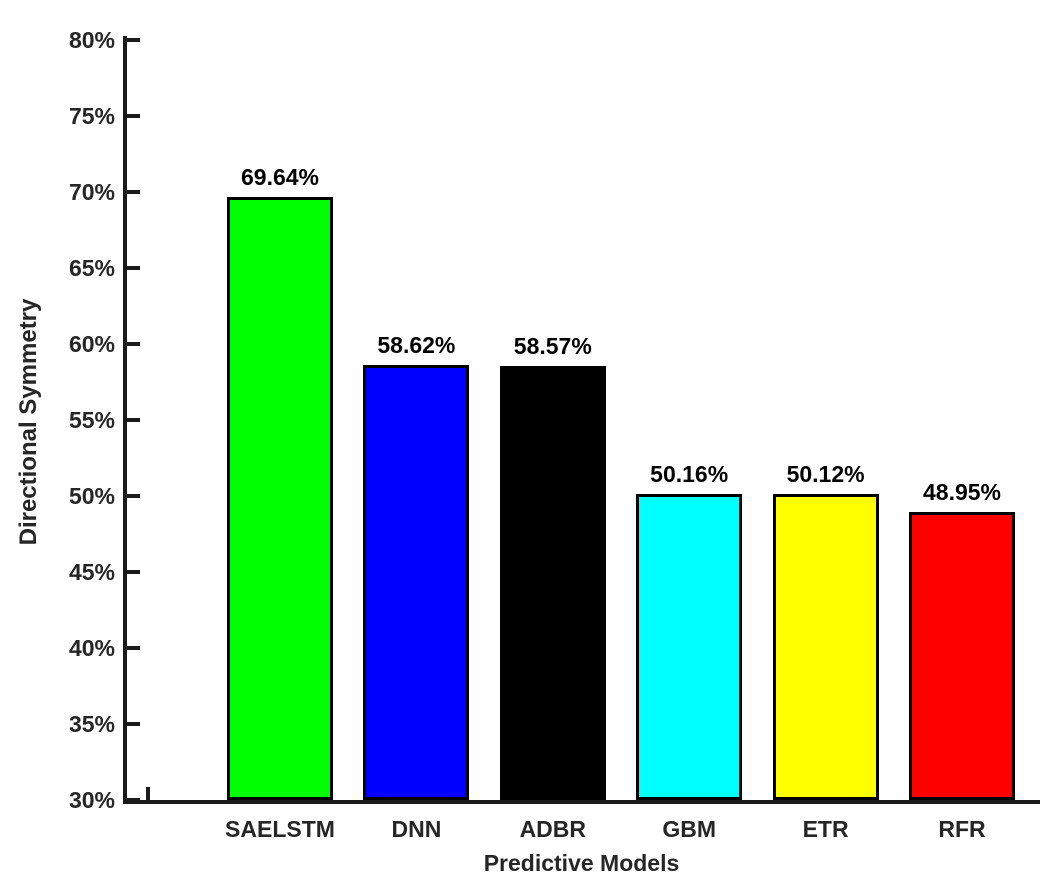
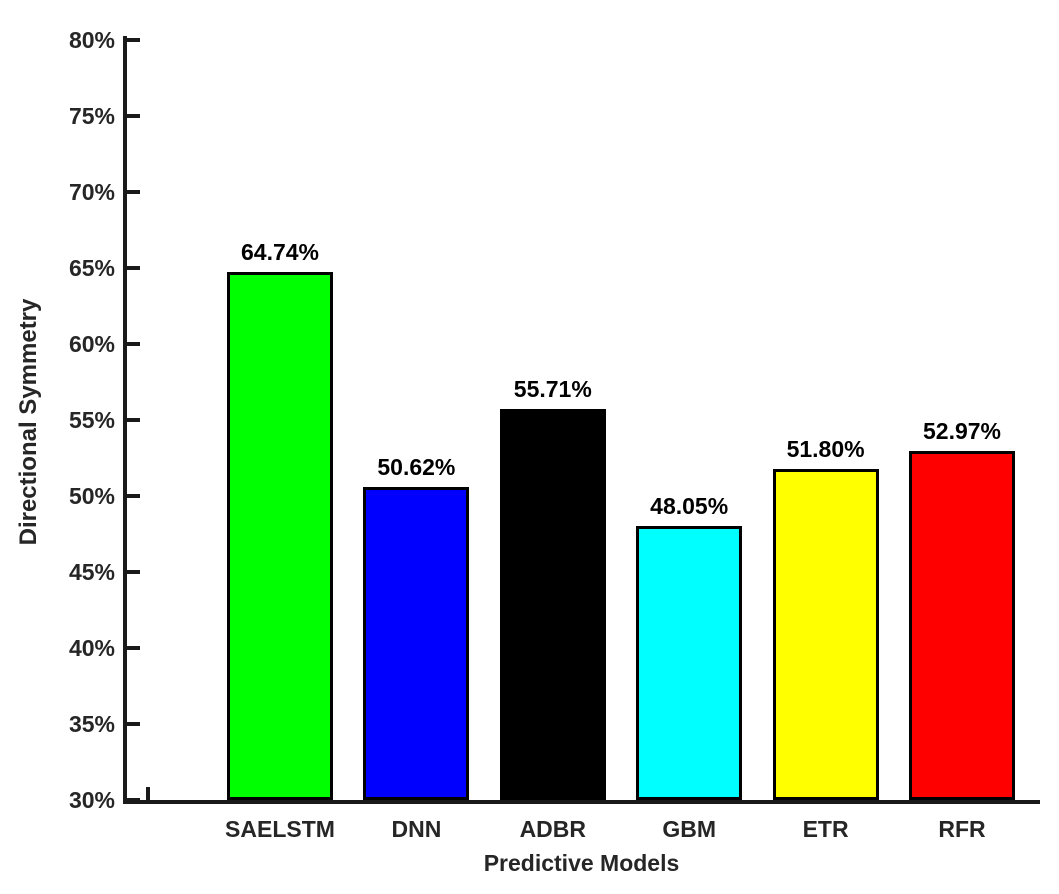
SAELSTM: 69.64% -> 64.74%
DNN: 58.62% -> 50.62%
ADBR: 58.57% -> 55.71%
GBM: 50.16% -> 48.05%
ETR: 50.12% -> 51.80%
RFR: 48.95% -> 52.97%
